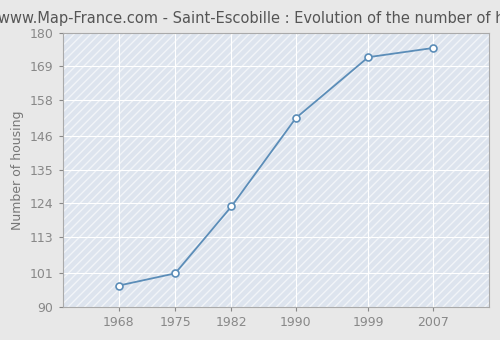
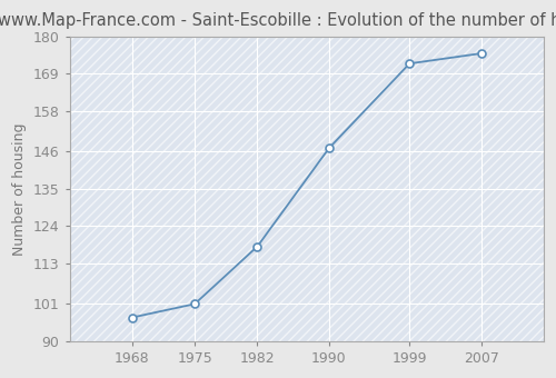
1982: 123 -> 118
1990: 152 -> 147
